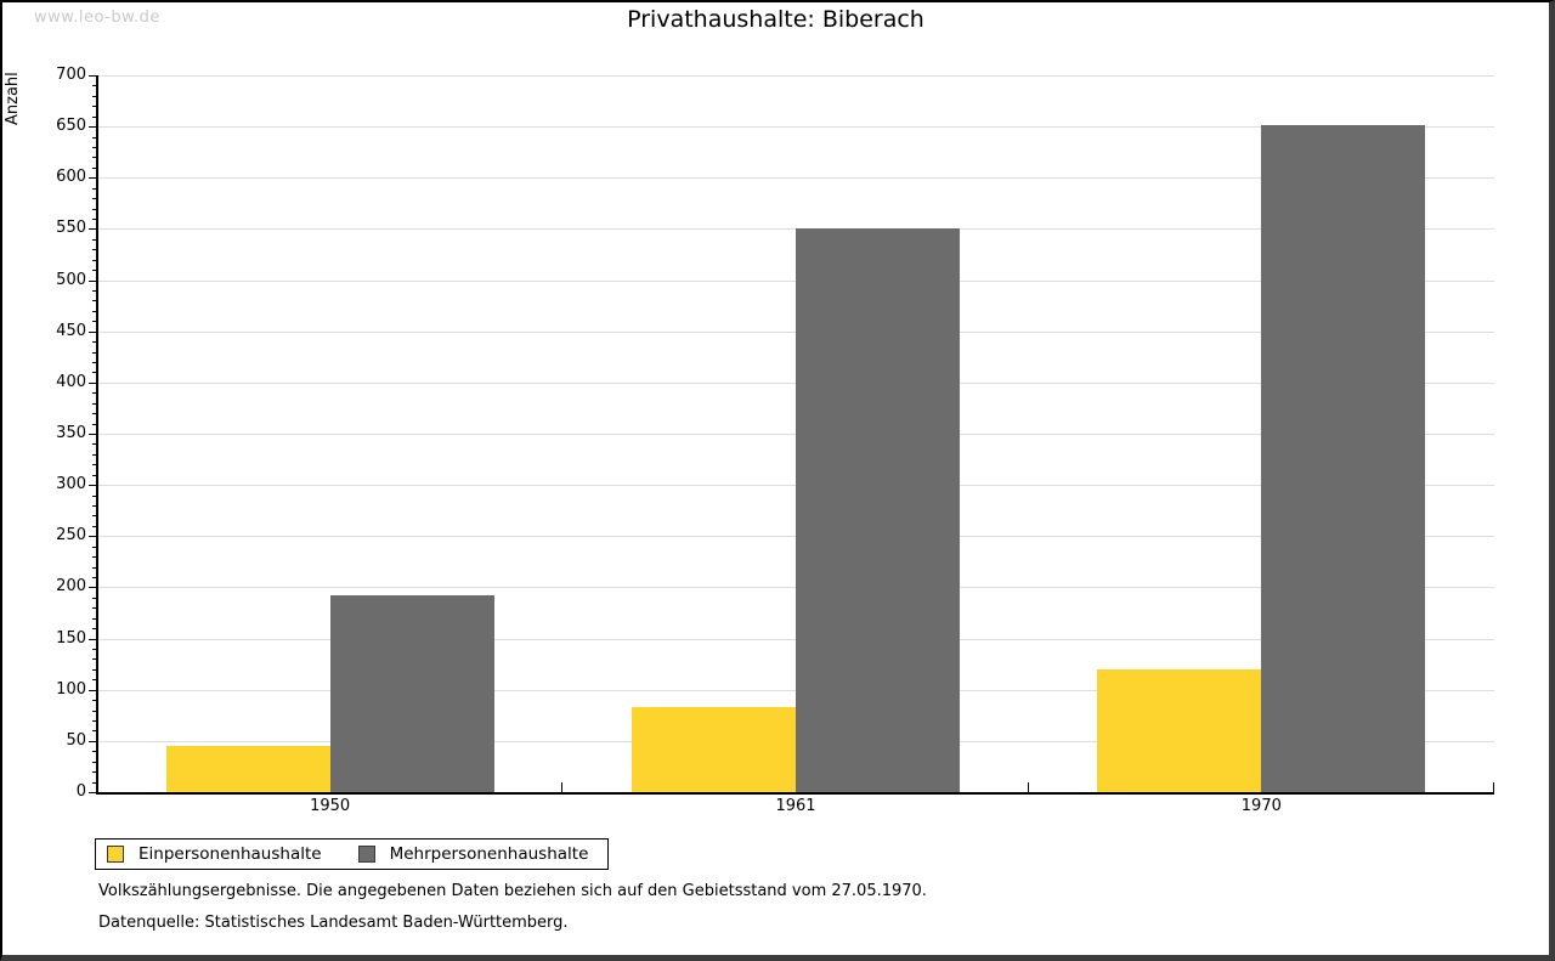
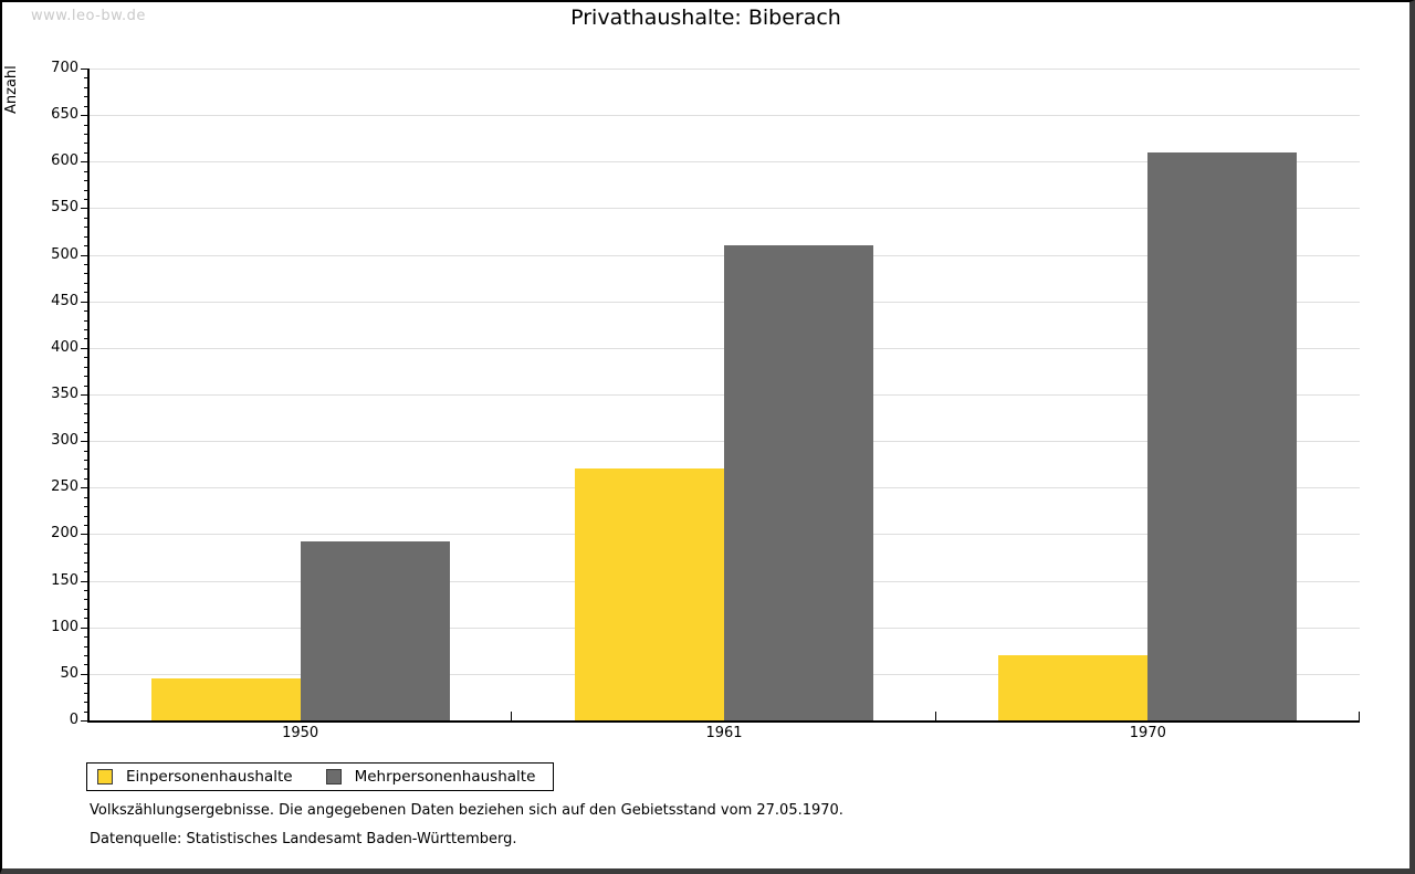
Einpersonenhaushalte/1961: 80 -> 270
Mehrpersonenhaushalte/1961: 550 -> 510
Einpersonenhaushalte/1970: 120 -> 70
Mehrpersonenhaushalte/1970: 650 -> 610
